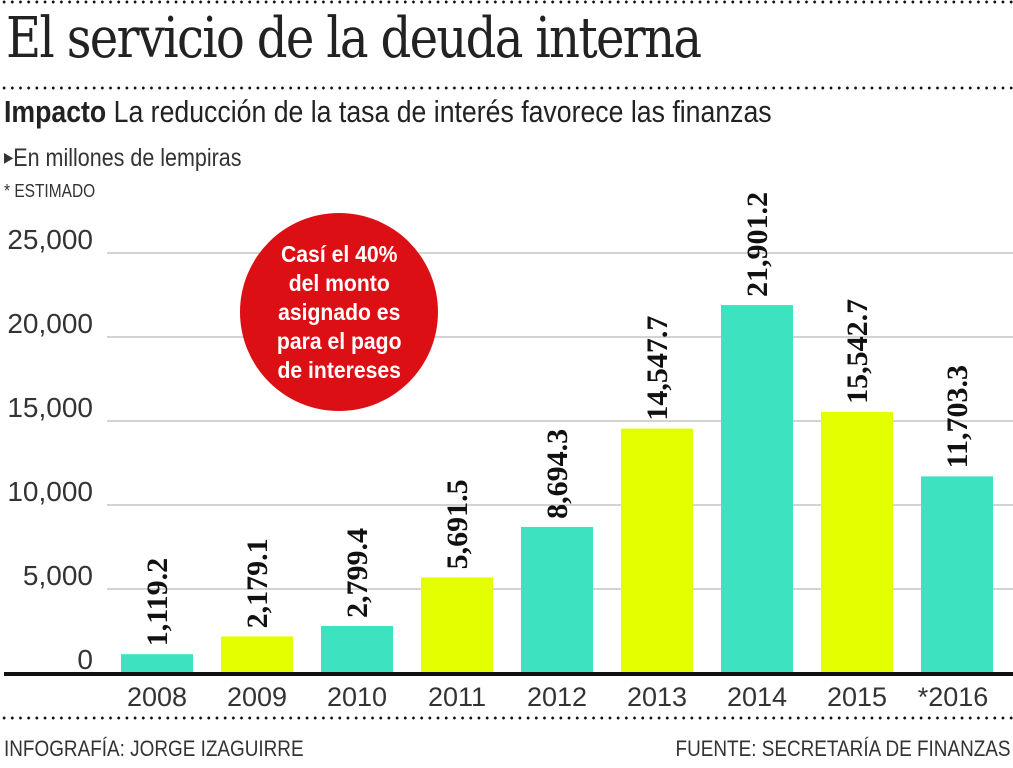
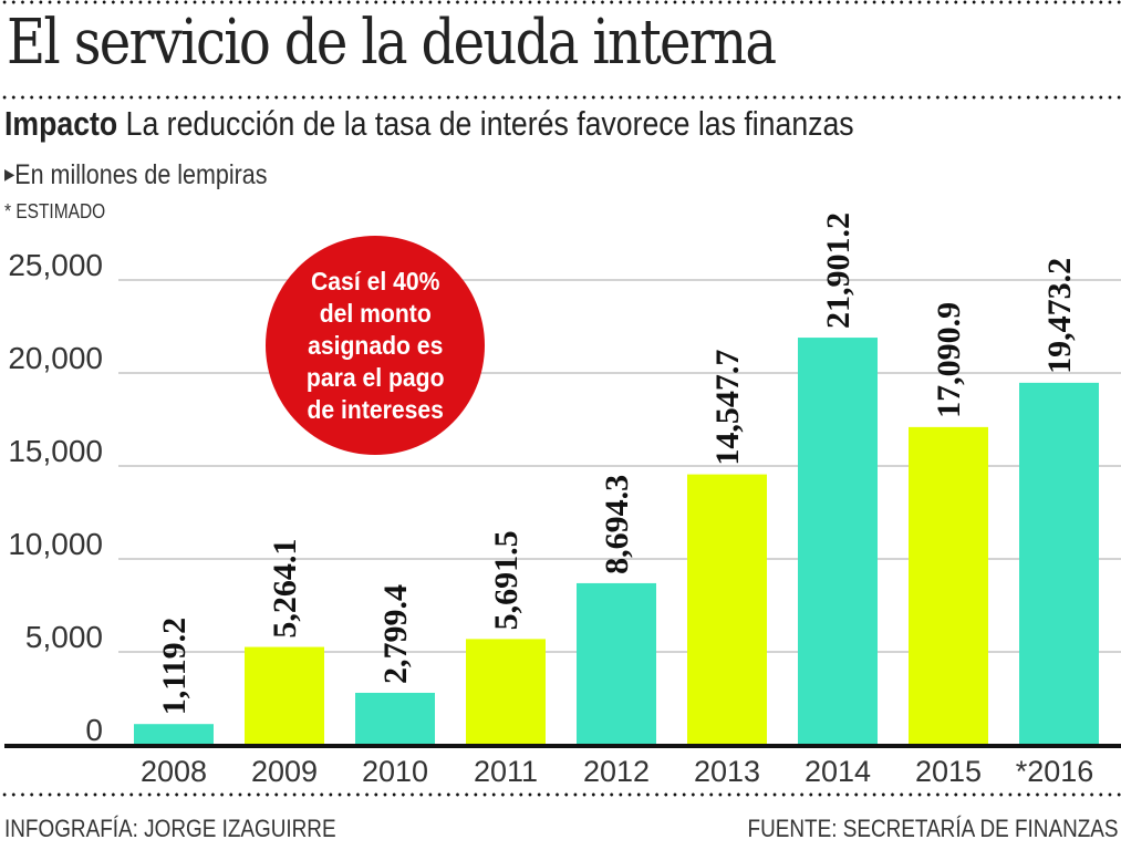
2009: 2,179.1 -> 5,264.1
2015: 15,542.7 -> 17,090.9
*2016: 11,703.3 -> 19,473.2
